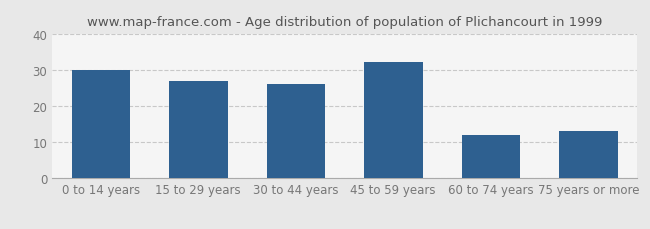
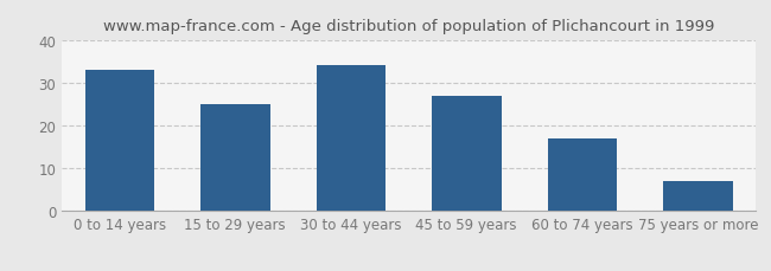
0 to 14 years: 30 -> 33
15 to 29 years: 27 -> 25
30 to 44 years: 26 -> 34
45 to 59 years: 32 -> 27
60 to 74 years: 12 -> 17
75 years or more: 13 -> 7
